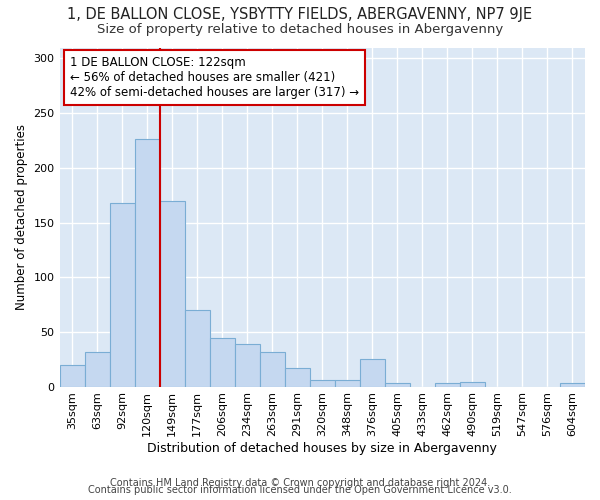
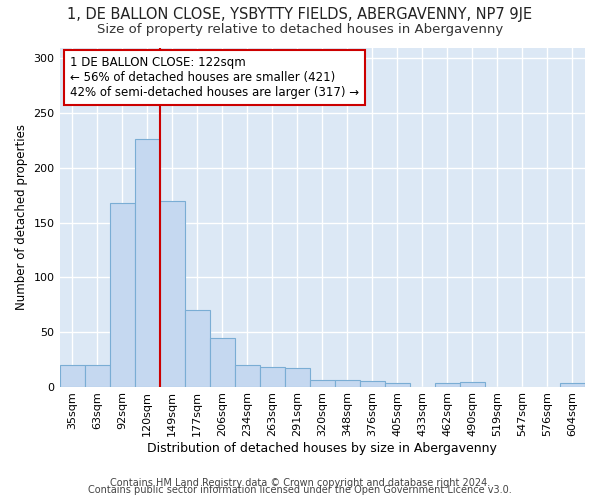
63sqm: 32 -> 20
234sqm: 39 -> 20
263sqm: 32 -> 18
376sqm: 25 -> 5
